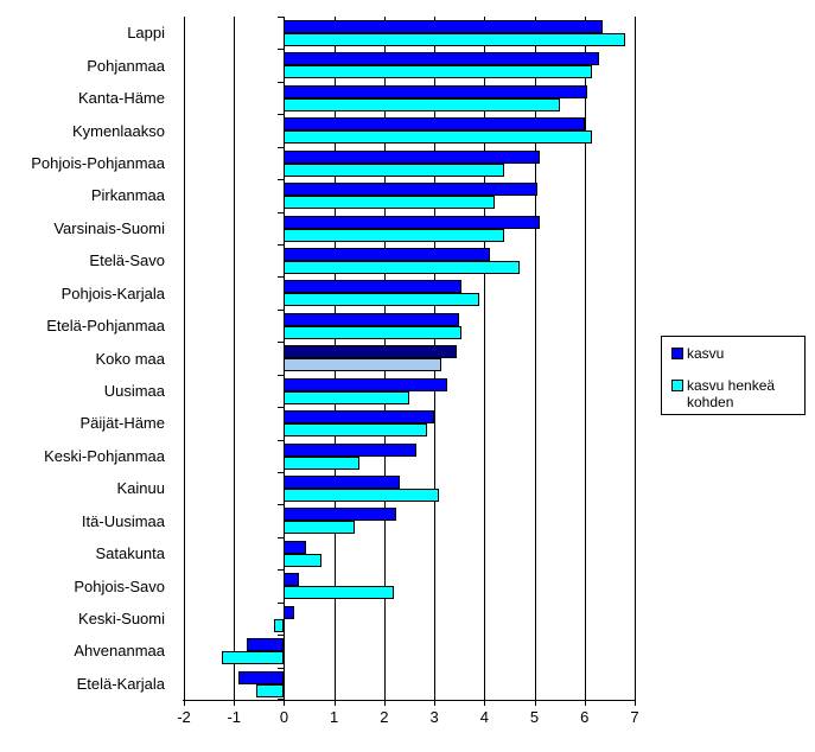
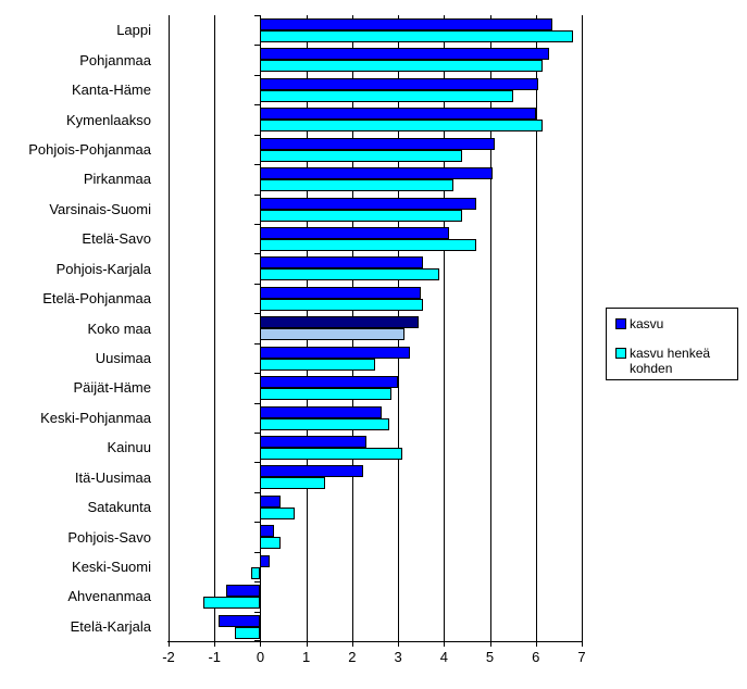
kasvu/Varsinais-Suomi: 5.1 -> 4.7
kasvu henkeä kohden/Keski-Pohjanmaa: 1.5 -> 2.8
kasvu henkeä kohden/Pohjois-Savo: 2.2 -> 0.5
